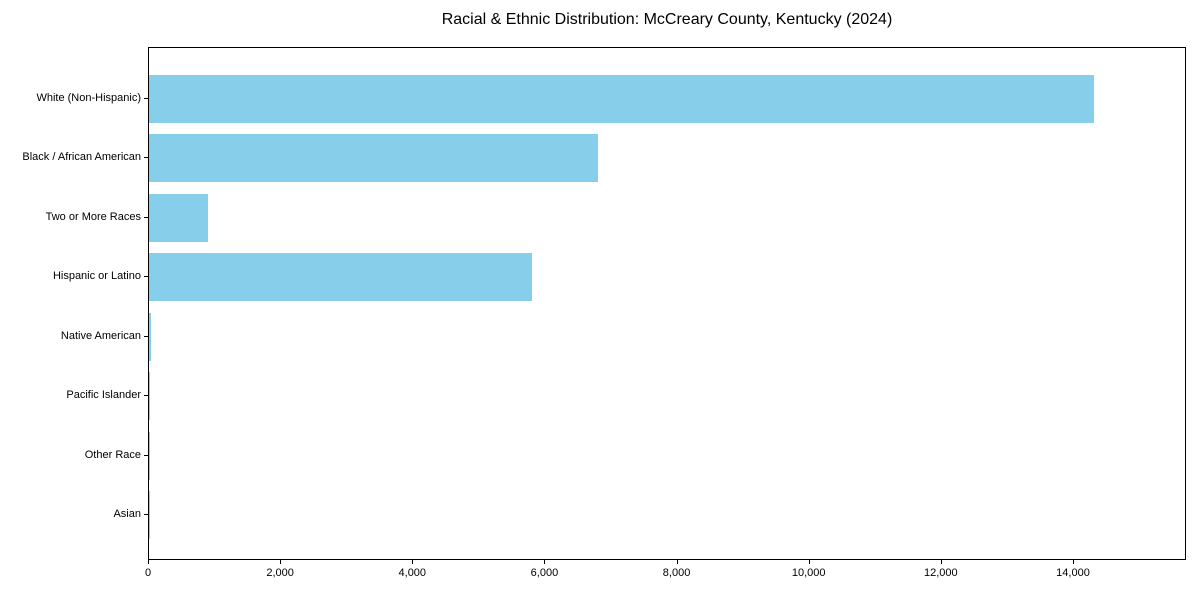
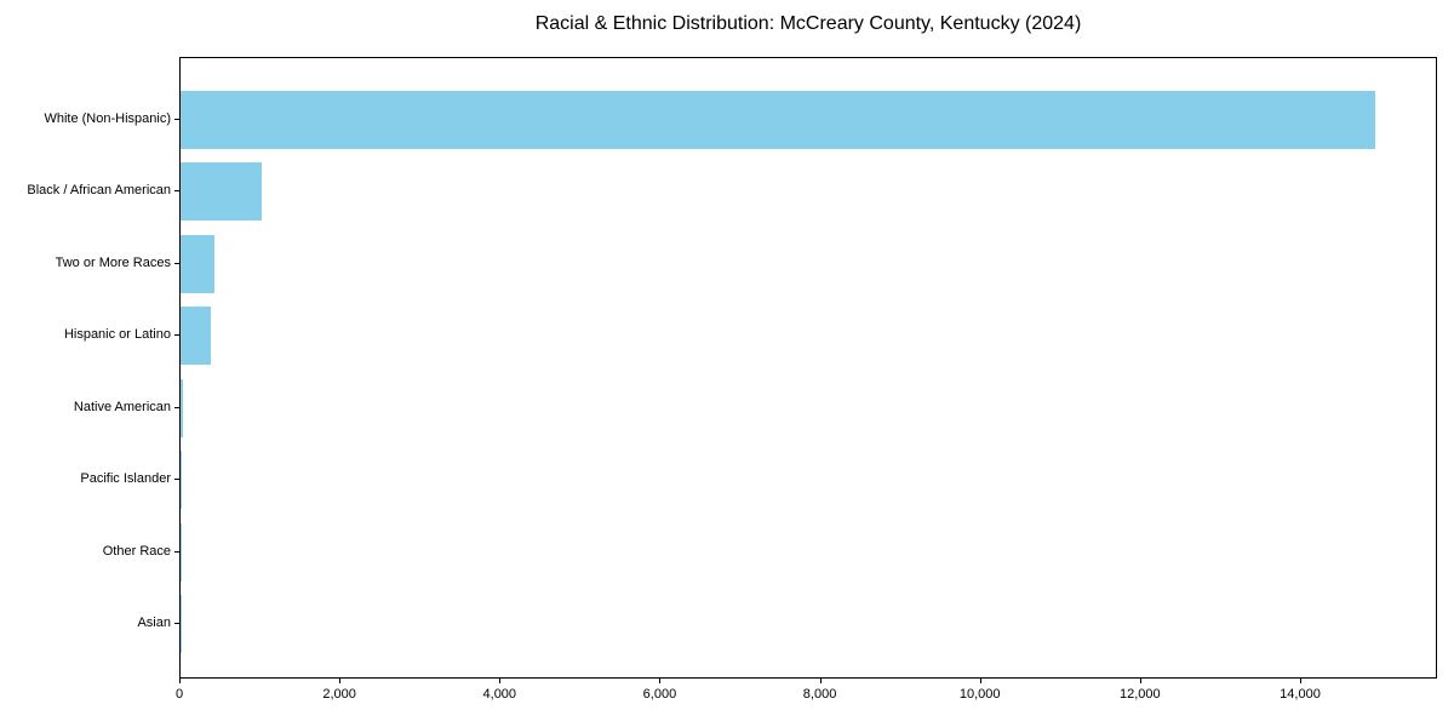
White (Non-Hispanic): 14300 -> 14900
Black / African American: 6800 -> 1000
Two or More Races: 900 -> 400
Hispanic or Latino: 5800 -> 400
